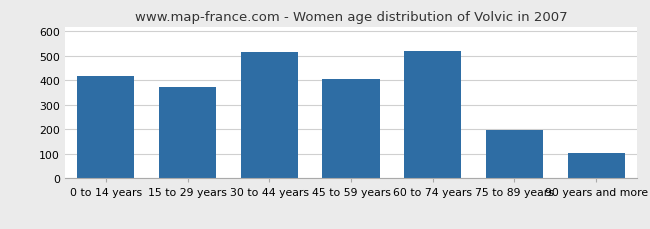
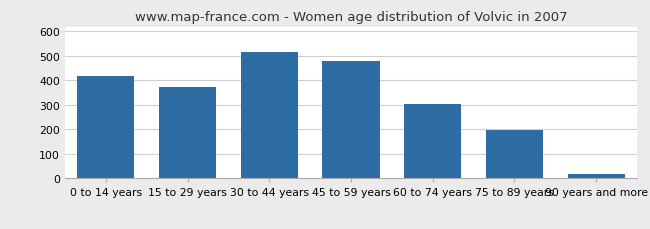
45 to 59 years: 405 -> 480
60 to 74 years: 520 -> 303
90 years and more: 105 -> 20
